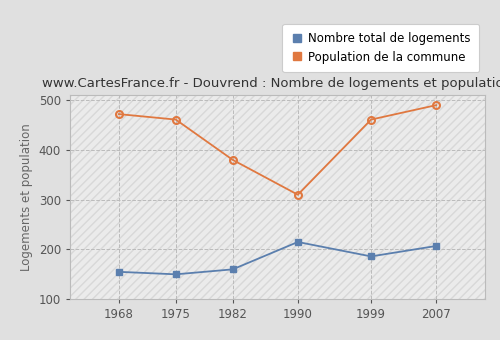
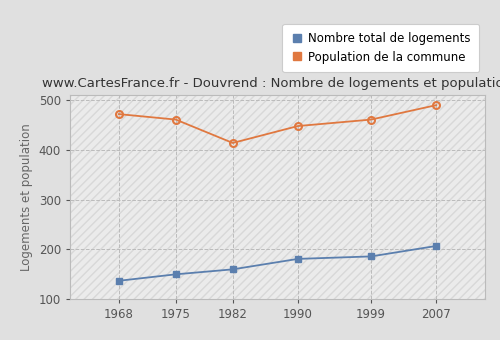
Nombre total de logements/1968: 155 -> 137
Population de la commune/1982: 380 -> 414
Nombre total de logements/1990: 215 -> 181
Population de la commune/1990: 310 -> 448
